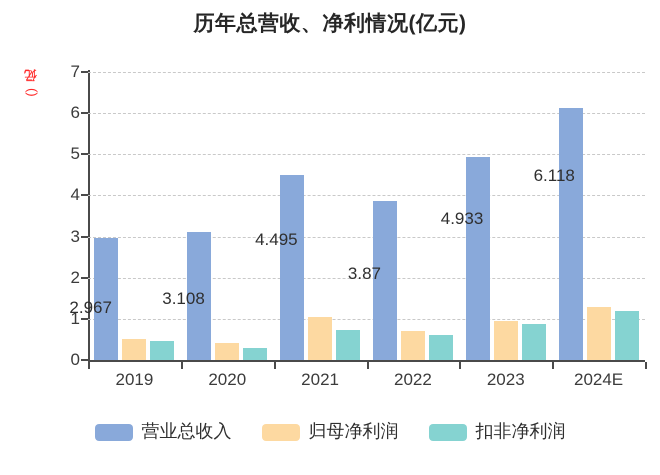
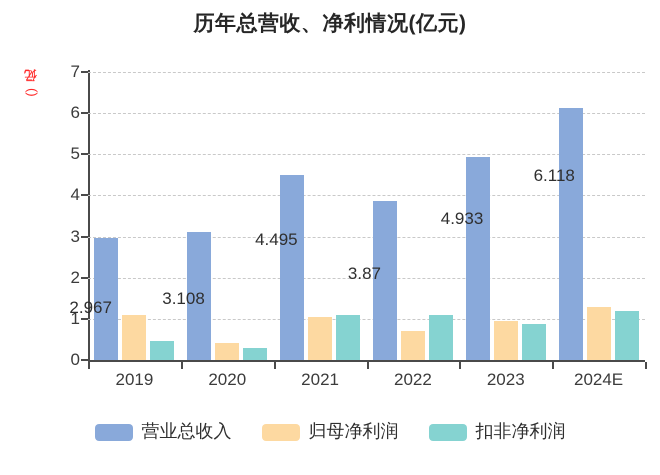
归母净利润/2019: 0.5 -> 1.1
扣非净利润/2021: 0.7 -> 1.1
扣非净利润/2022: 0.6 -> 1.1
